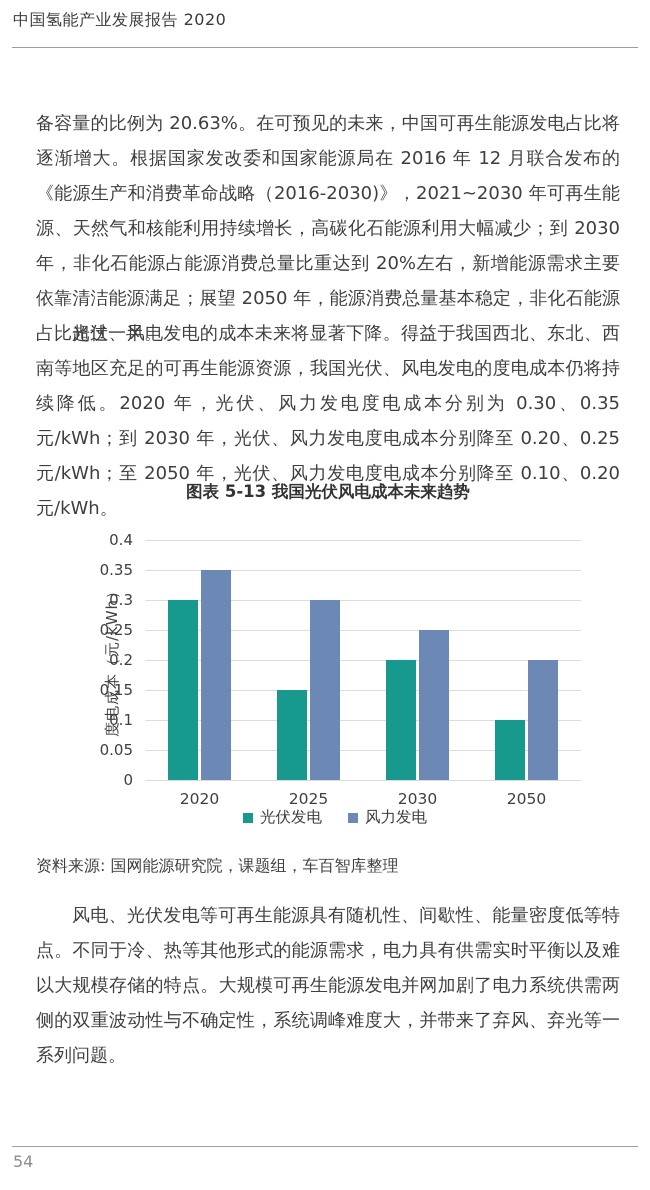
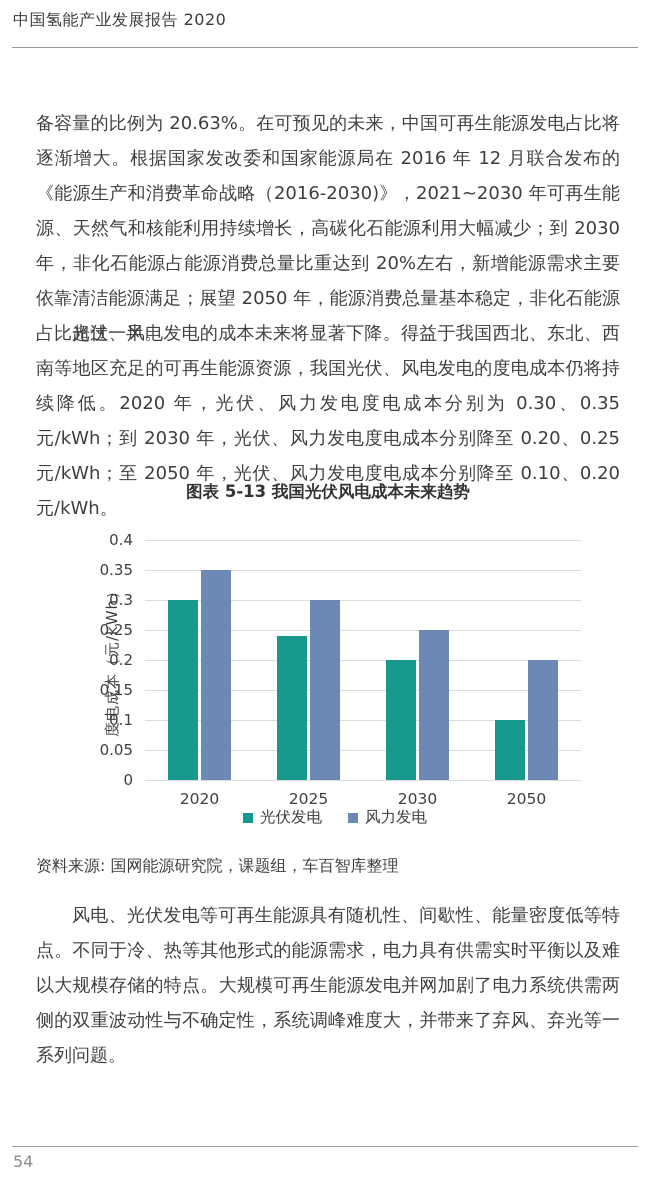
光伏发电/2025: 0.15 -> 0.24
